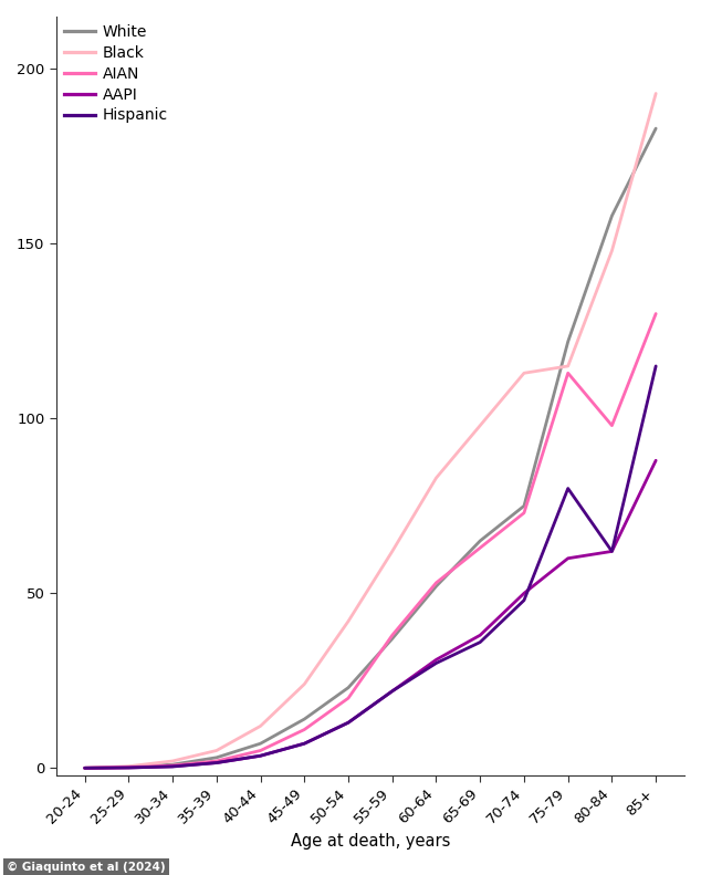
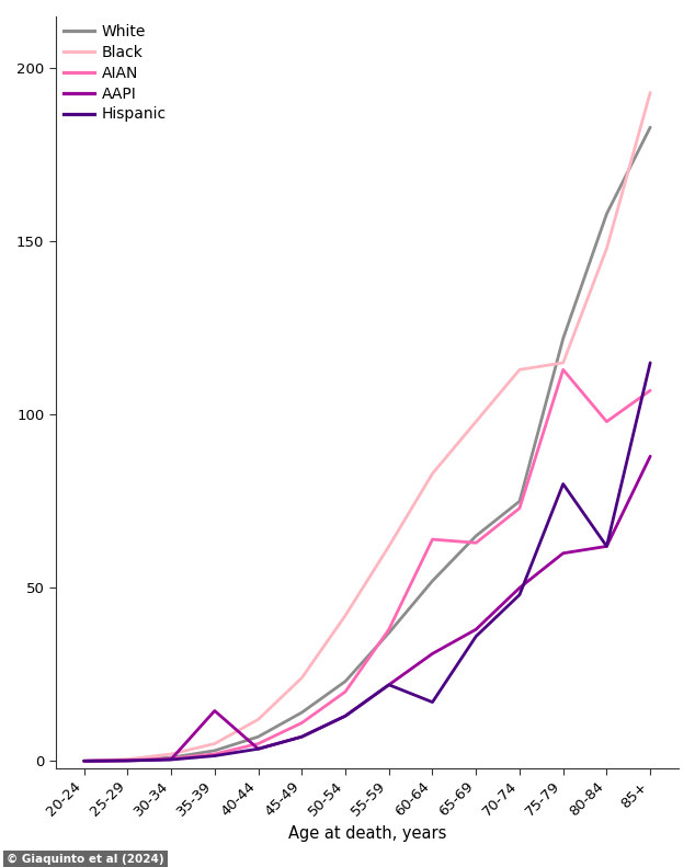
AAPI/35-39: 1.5 -> 14.5
AIAN/60-64: 53.0 -> 64.0
Hispanic/60-64: 30.0 -> 17.0
AIAN/85+: 130.0 -> 107.0
